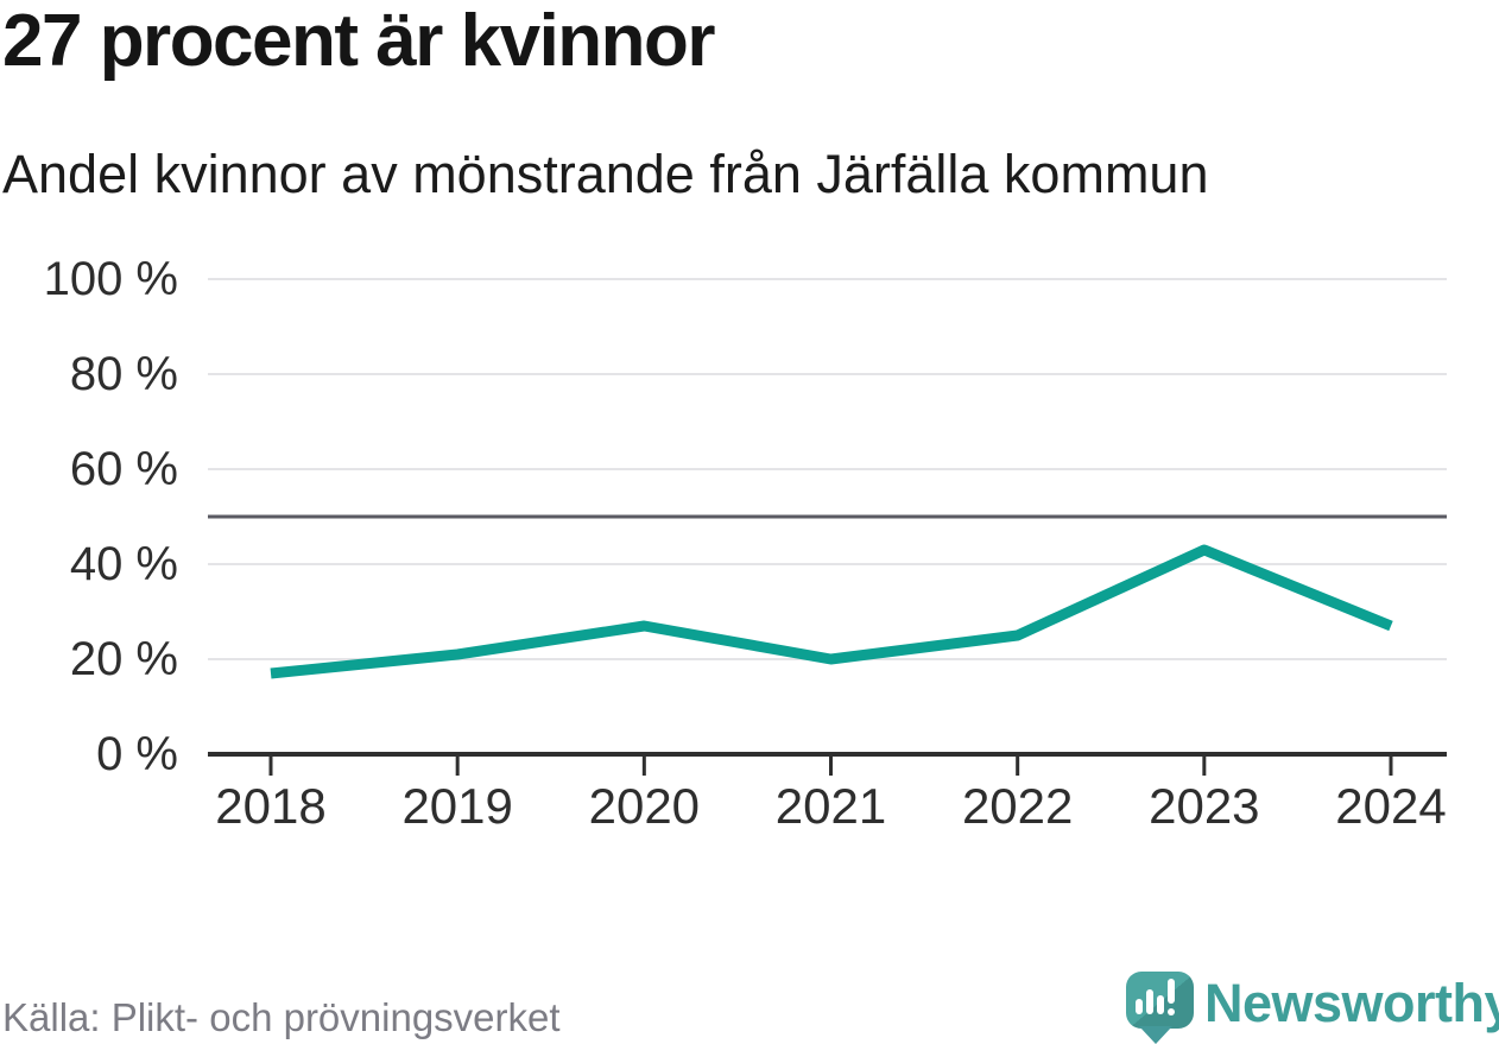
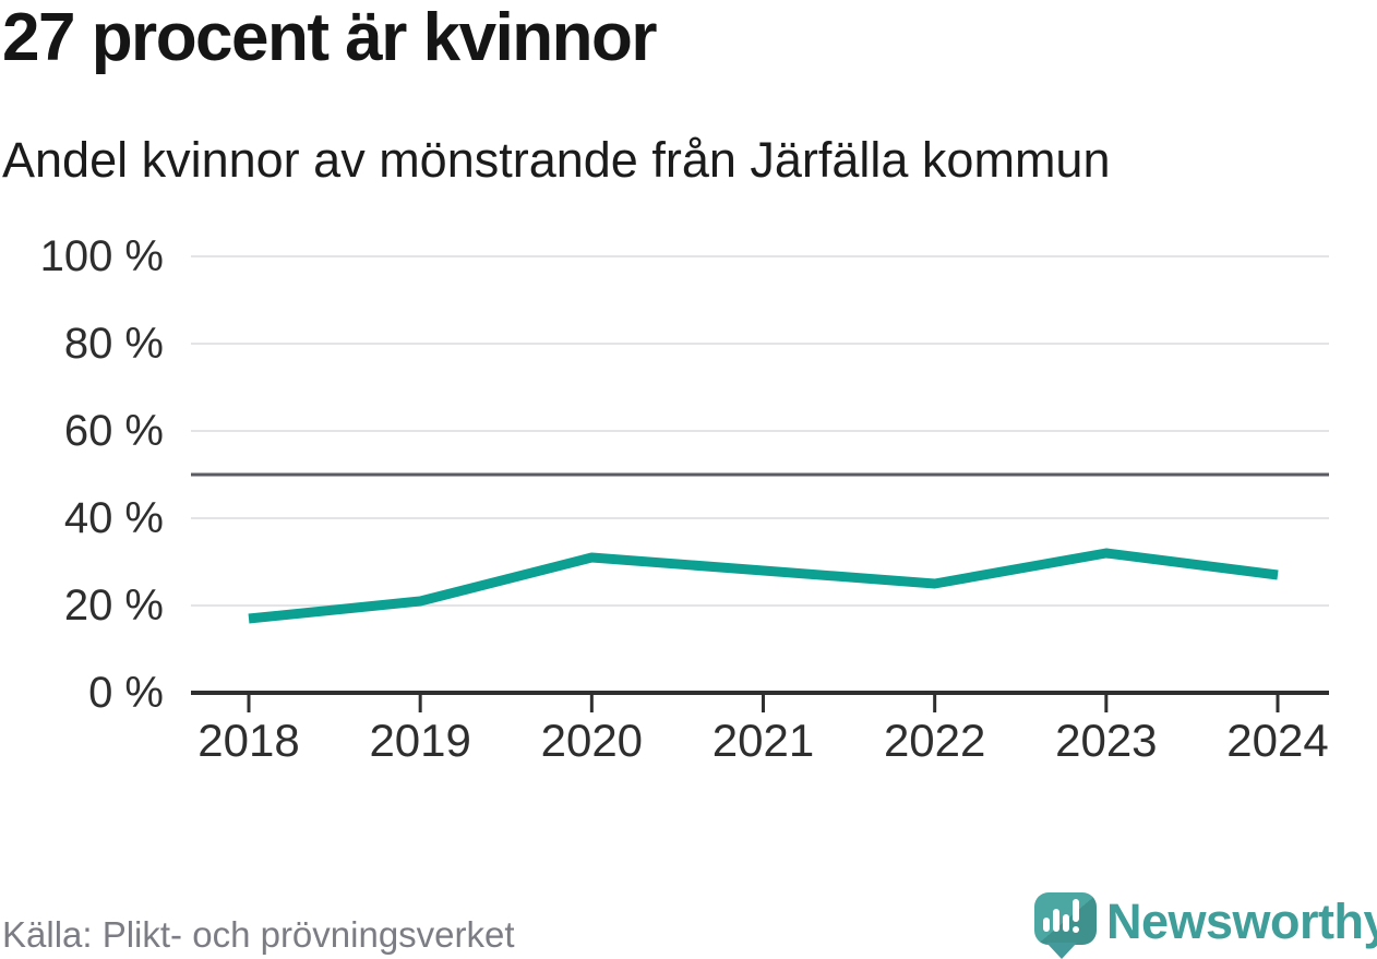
2020: 27% -> 31%
2021: 20% -> 28%
2023: 43% -> 32%
